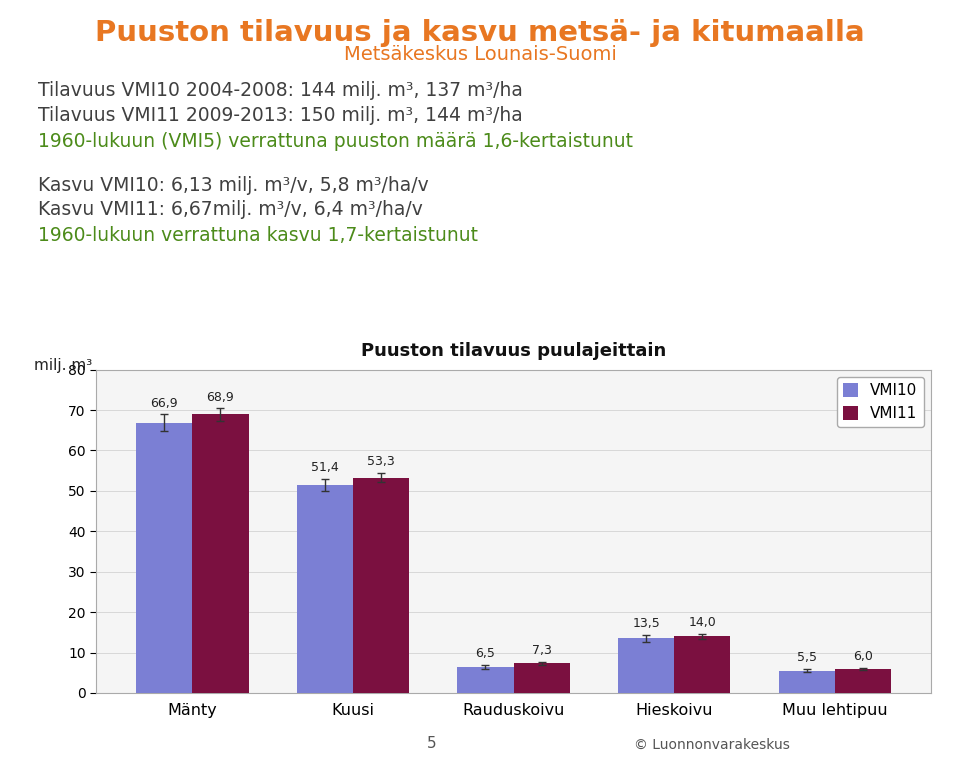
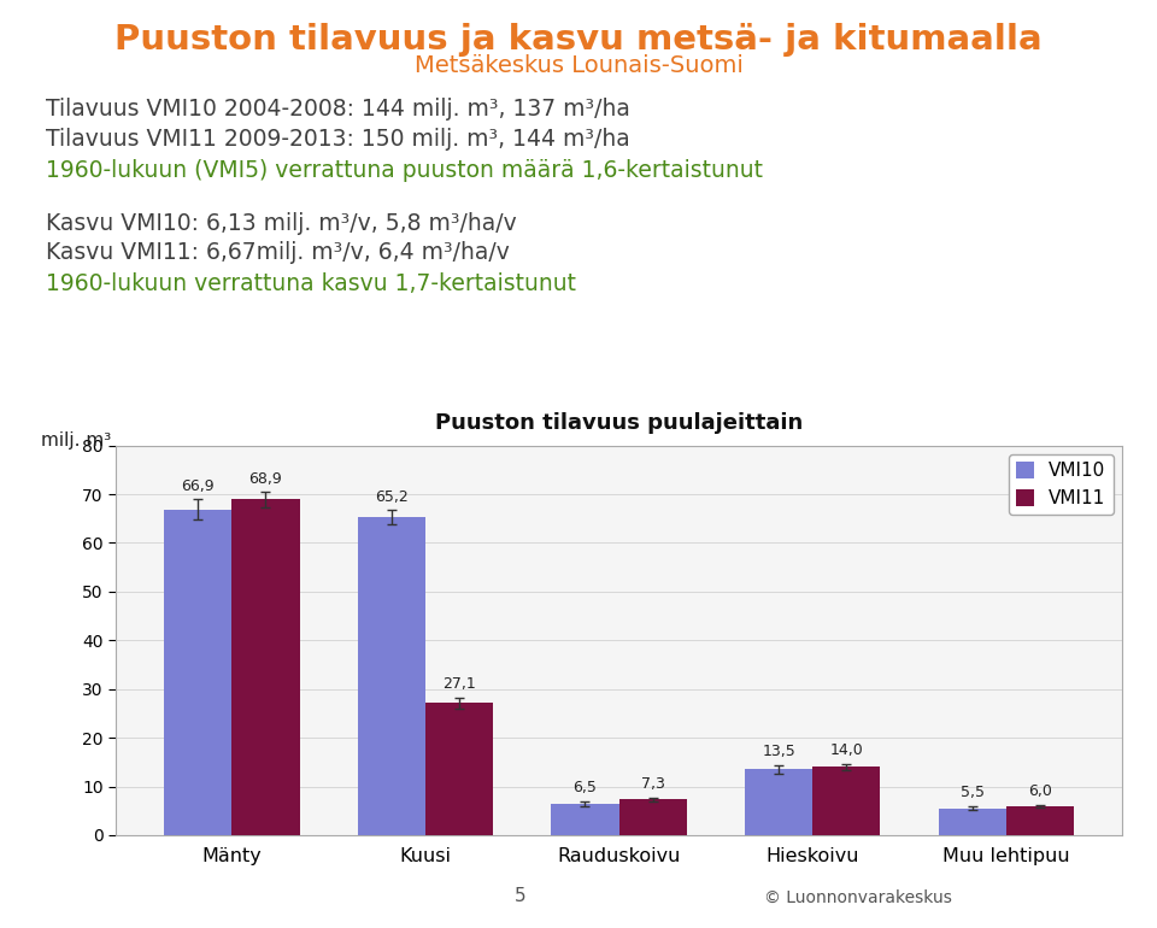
VMI10/Kuusi: 51,4 -> 65,2
VMI11/Kuusi: 53,3 -> 27,1
